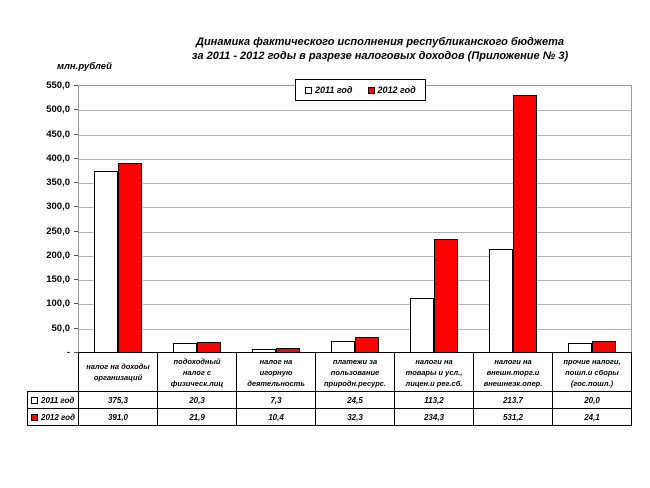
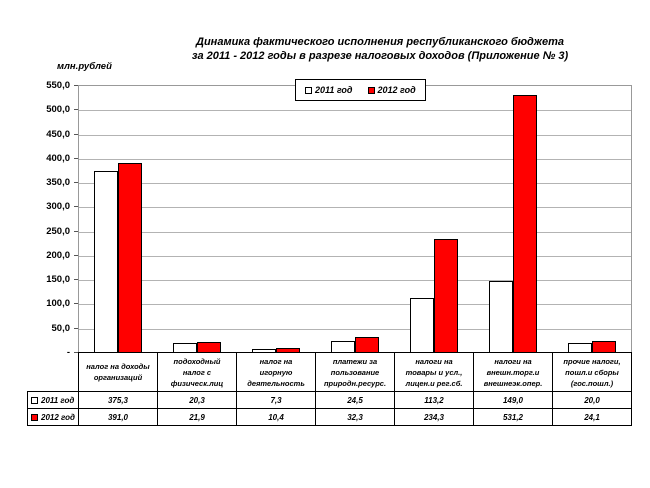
2011 год/налоги на внешн.торг.и внешнеэк.опер.: 213,7 -> 149,0
